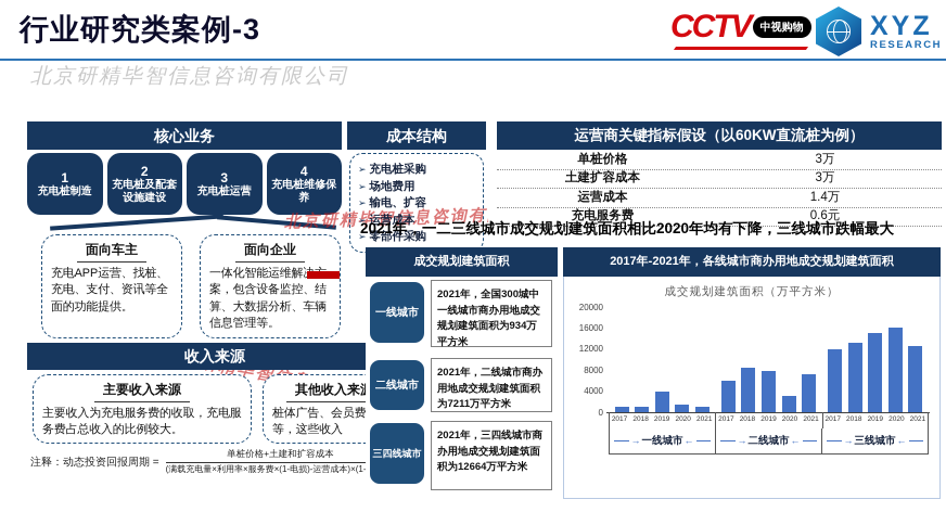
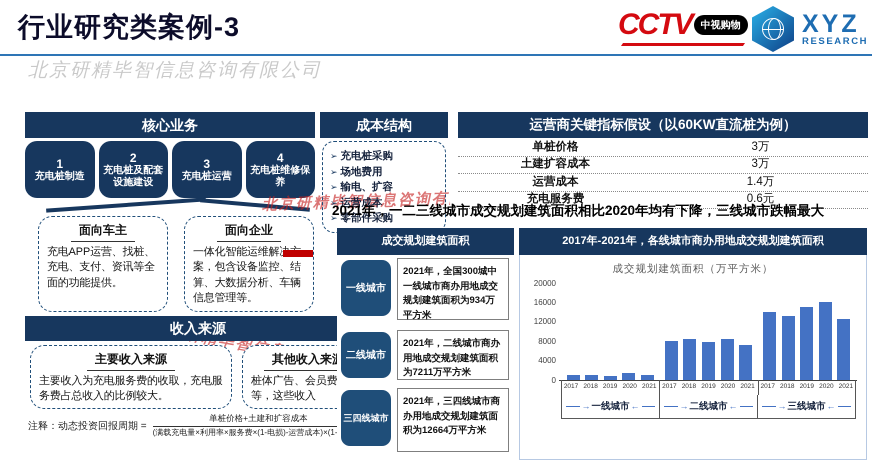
二线城市/2017: 6000 -> 8000
三线城市/2017: 12000 -> 14000
一线城市/2019: 4000 -> 1000
二线城市/2020: 3000 -> 8000
